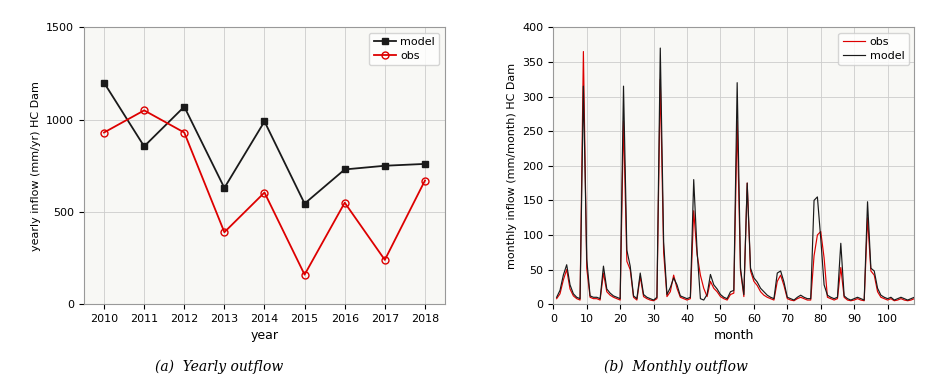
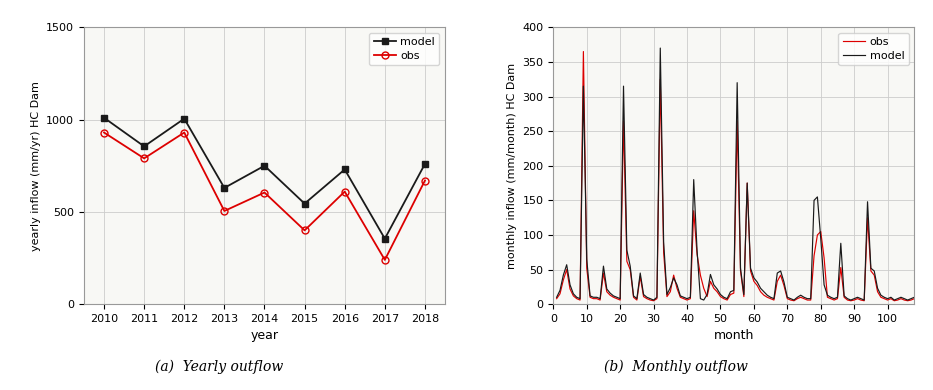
model/2010: 1200 -> 1010
obs/2011: 1050 -> 790
model/2012: 1070 -> 1000
obs/2013: 390 -> 500
model/2014: 990 -> 750
obs/2015: 160 -> 400
obs/2016: 550 -> 610
model/2017: 750 -> 360
